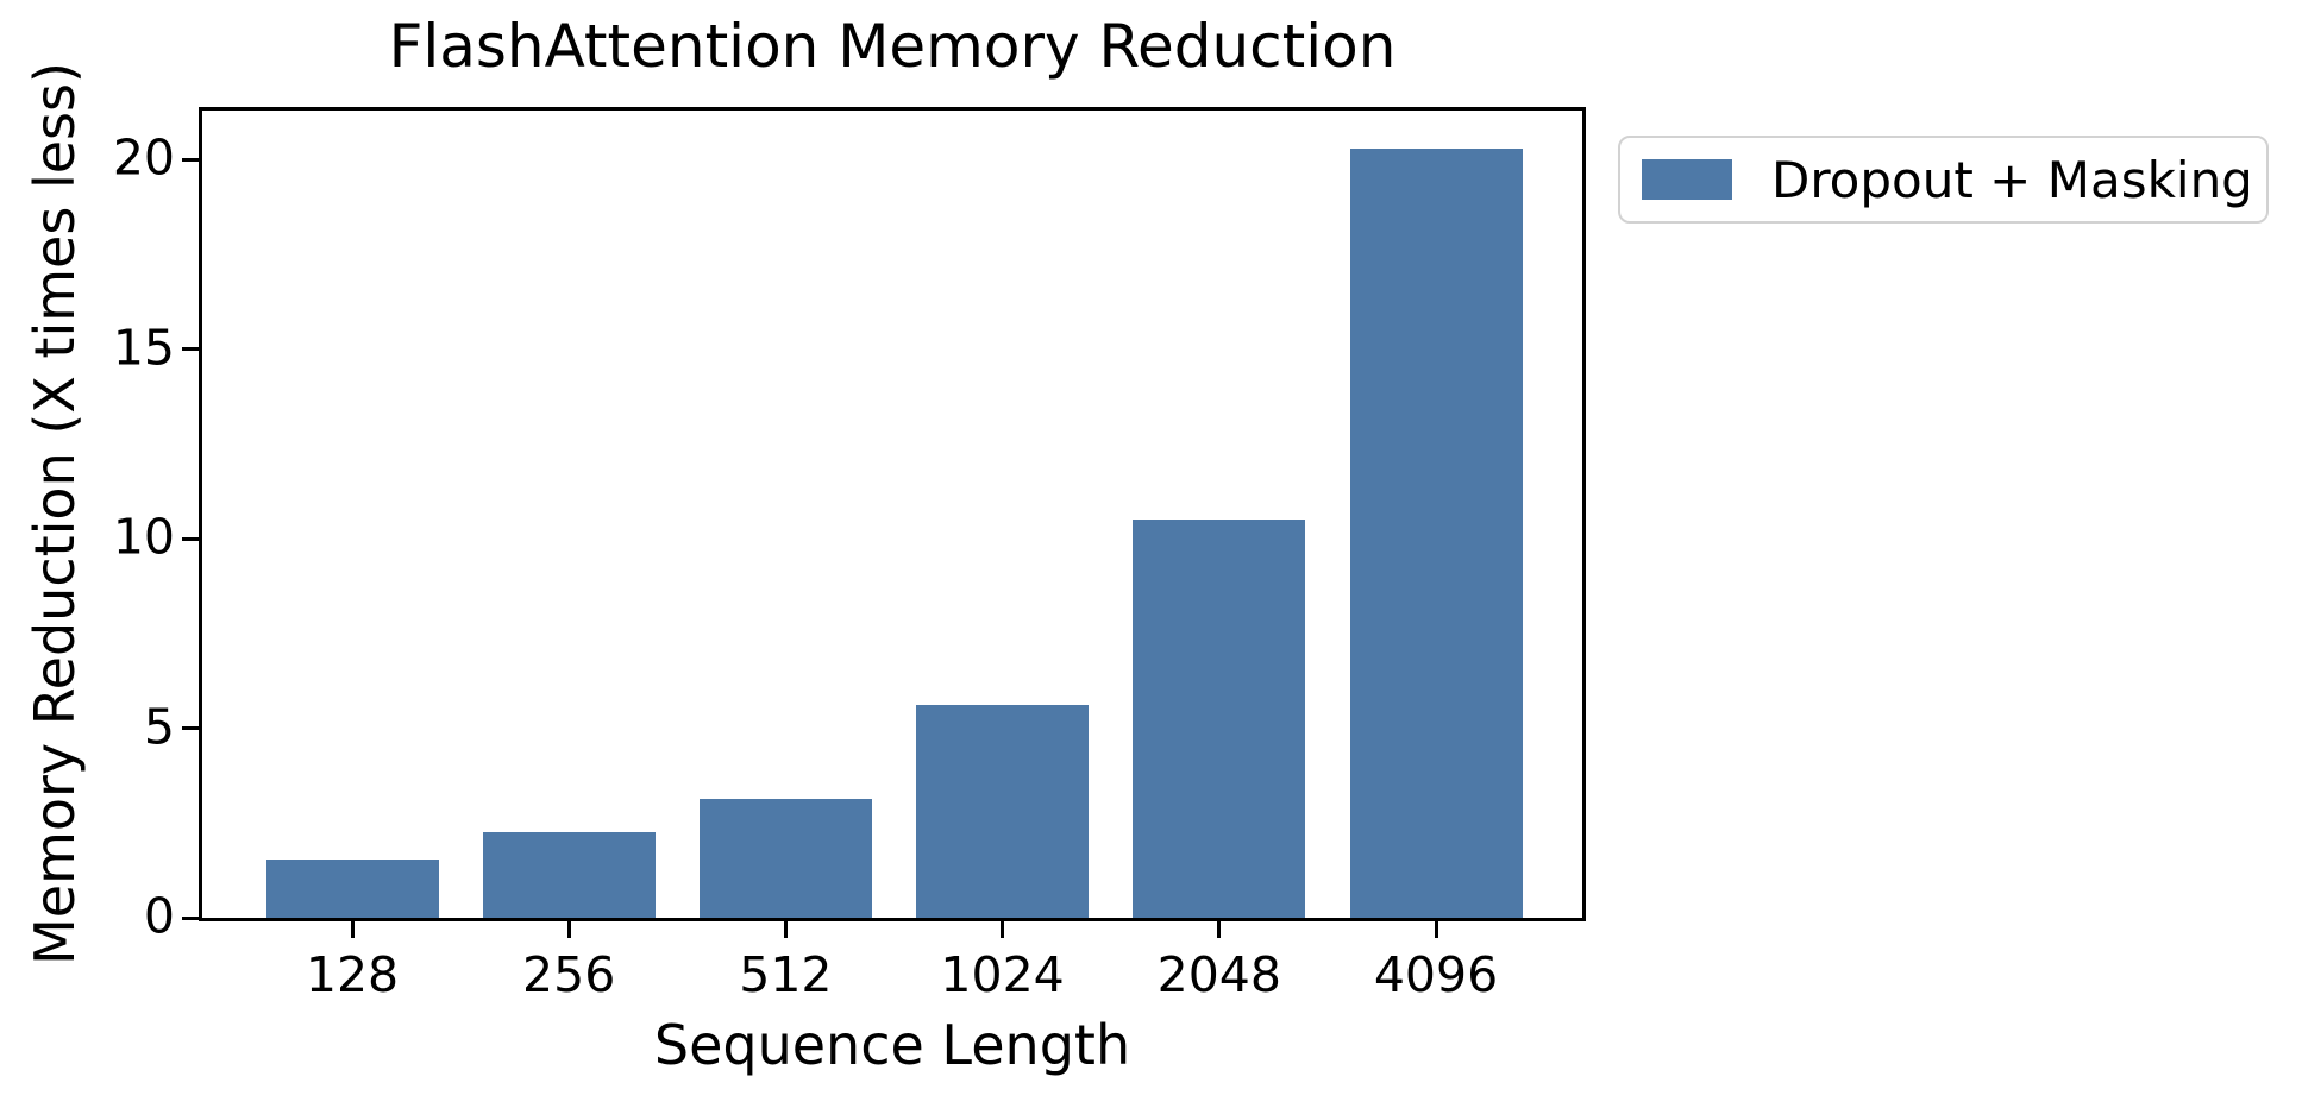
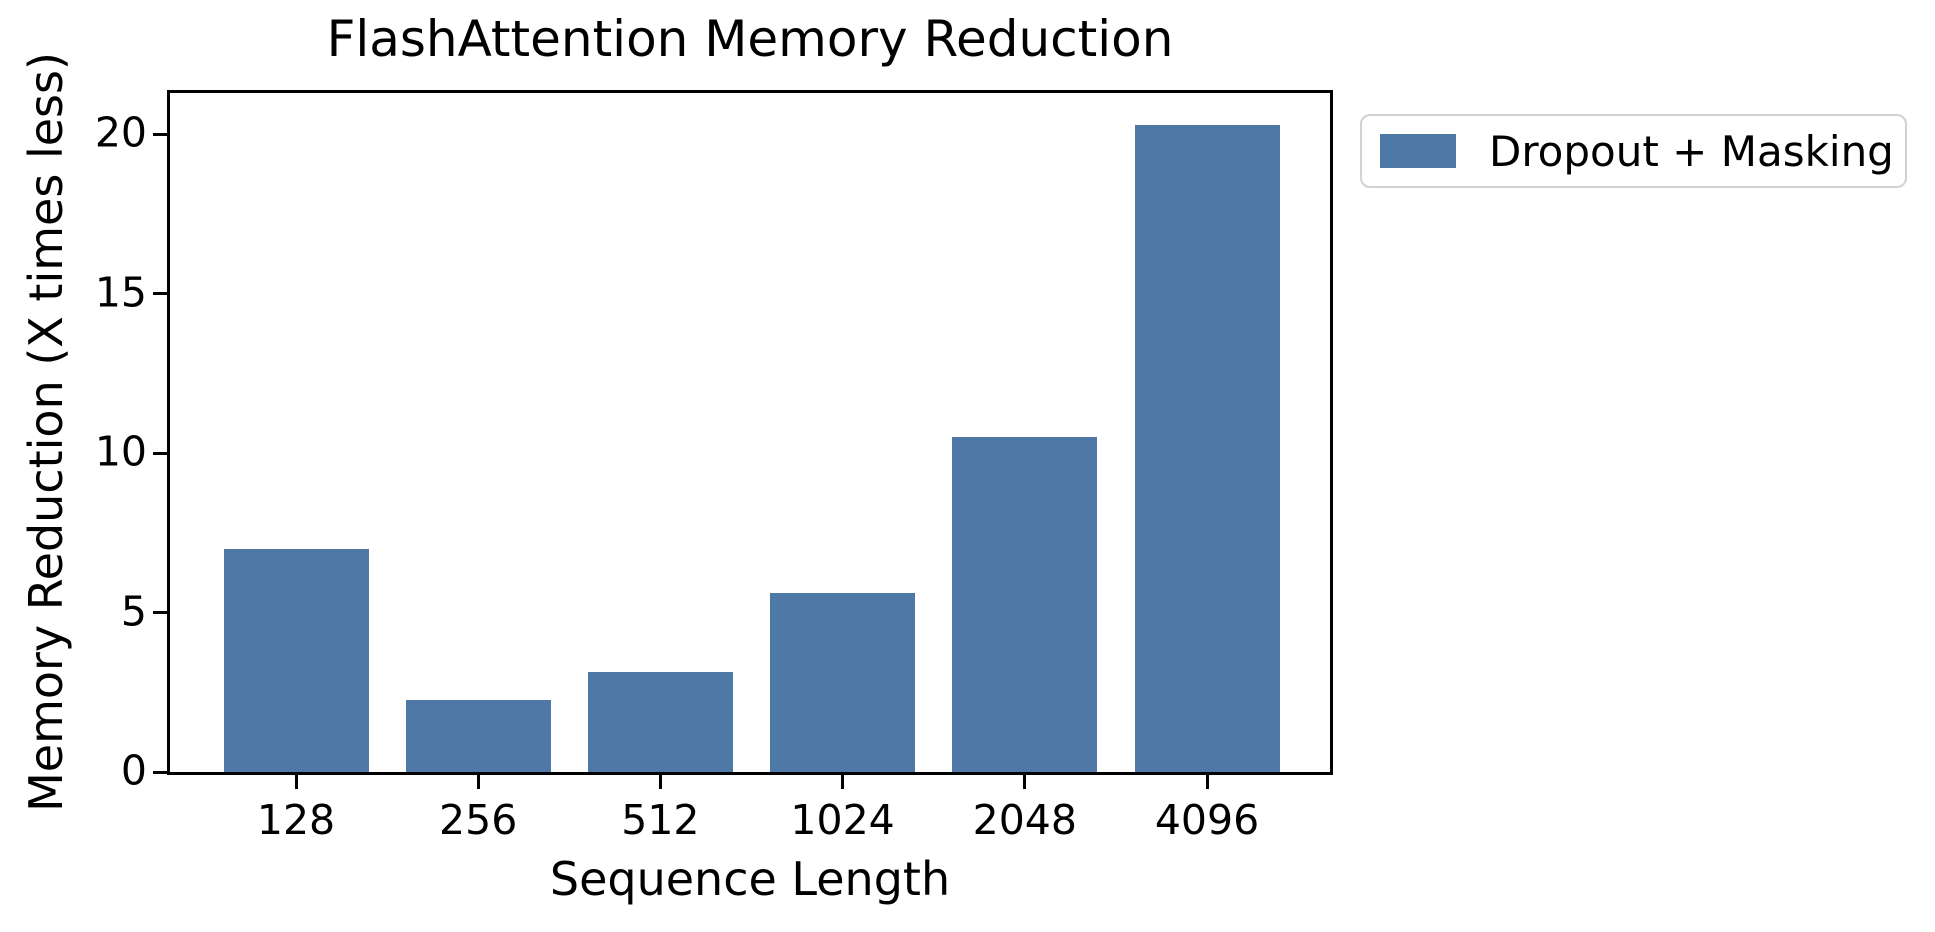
128: 1.6 -> 7.0
